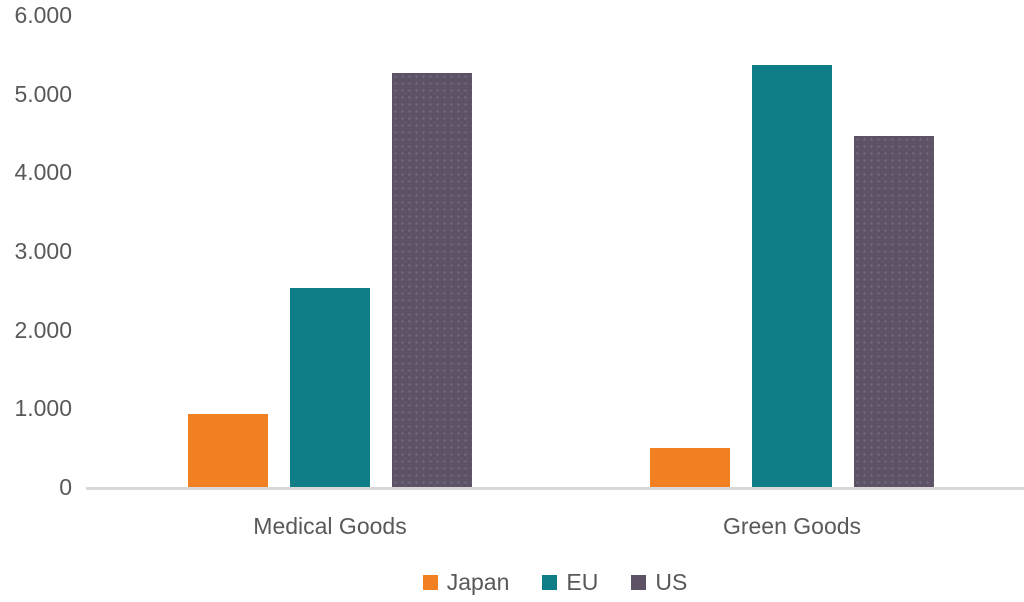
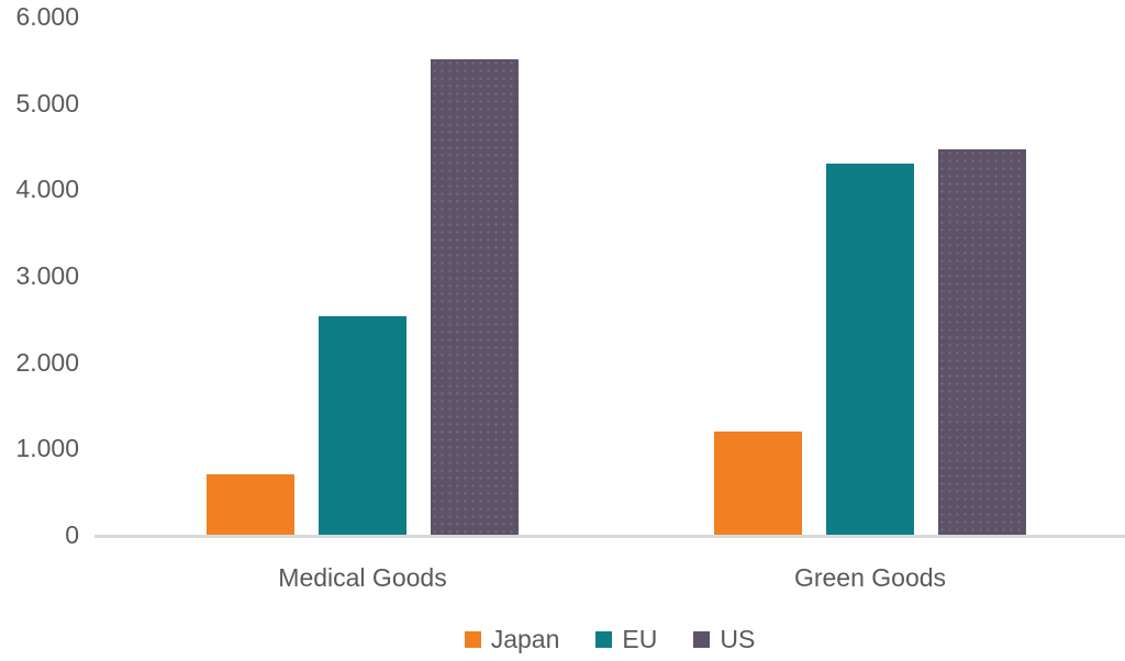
Japan/Medical Goods: 900 -> 700
US/Medical Goods: 5300 -> 5500
Japan/Green Goods: 500 -> 1200
EU/Green Goods: 5400 -> 4300
